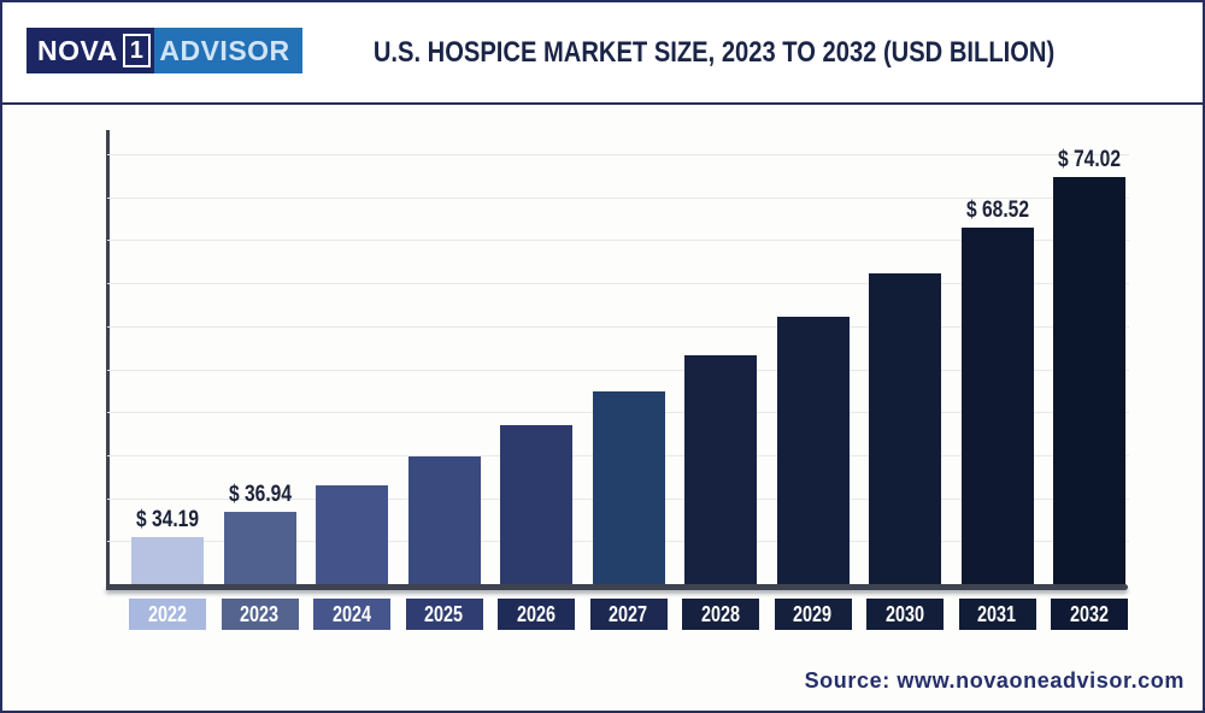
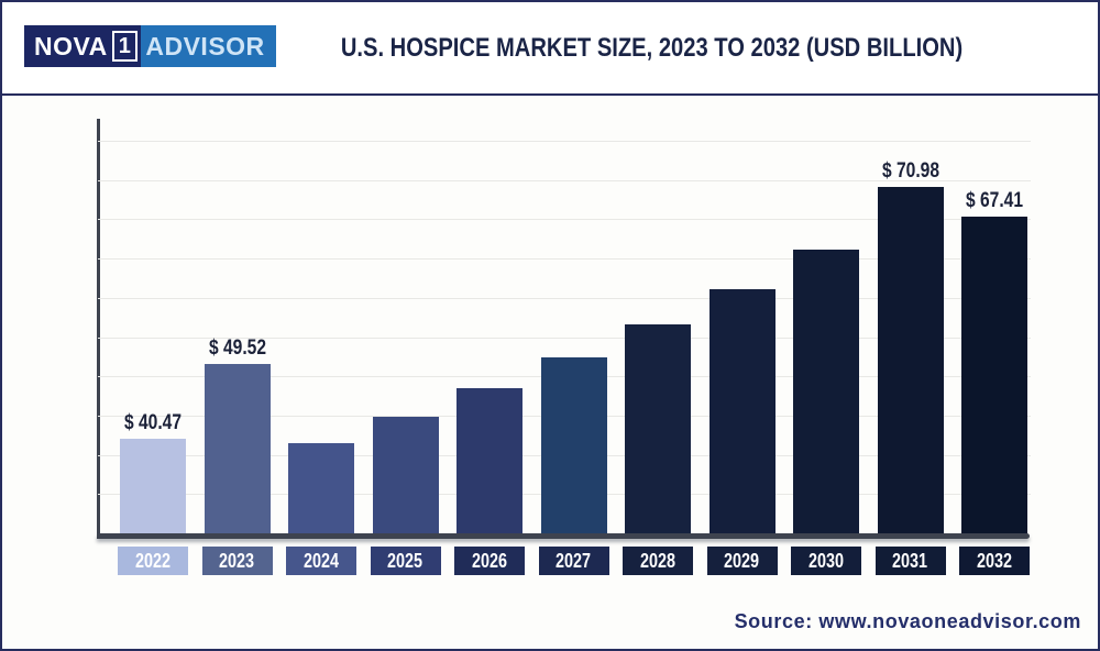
2022: 34.19 -> 40.47
2023: 36.94 -> 49.52
2031: 68.52 -> 70.98
2032: 74.02 -> 67.41
